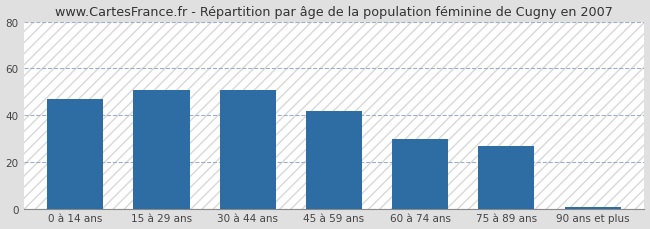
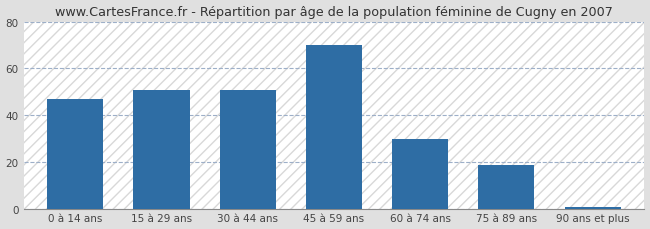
45 à 59 ans: 42 -> 70
75 à 89 ans: 27 -> 19
